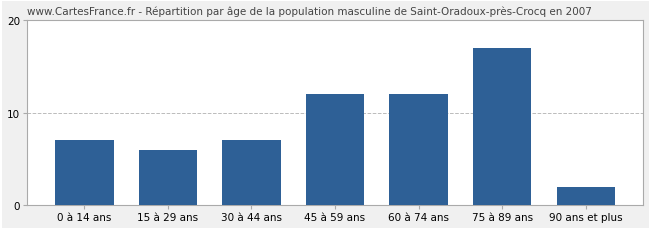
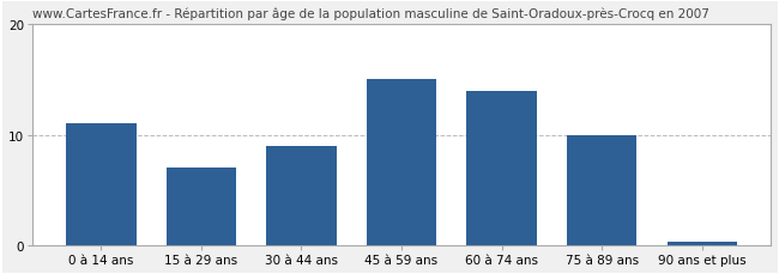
0 à 14 ans: 7.0 -> 11.0
15 à 29 ans: 6.0 -> 7.0
30 à 44 ans: 7.0 -> 9.0
45 à 59 ans: 12.0 -> 15.0
60 à 74 ans: 12.0 -> 14.0
75 à 89 ans: 17.0 -> 10.0
90 ans et plus: 2.0 -> 0.3
